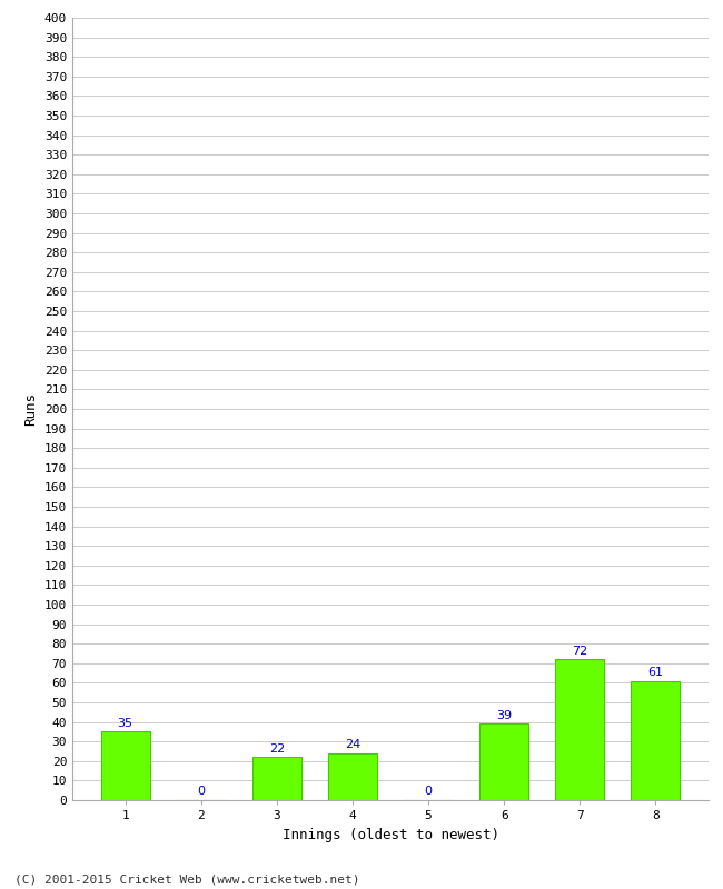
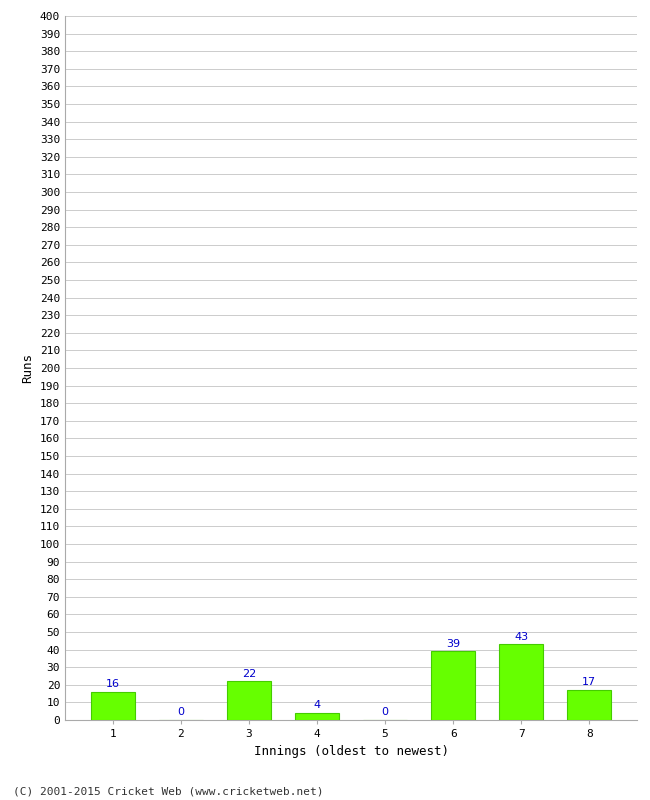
1: 35 -> 16
4: 24 -> 4
7: 72 -> 43
8: 61 -> 17
